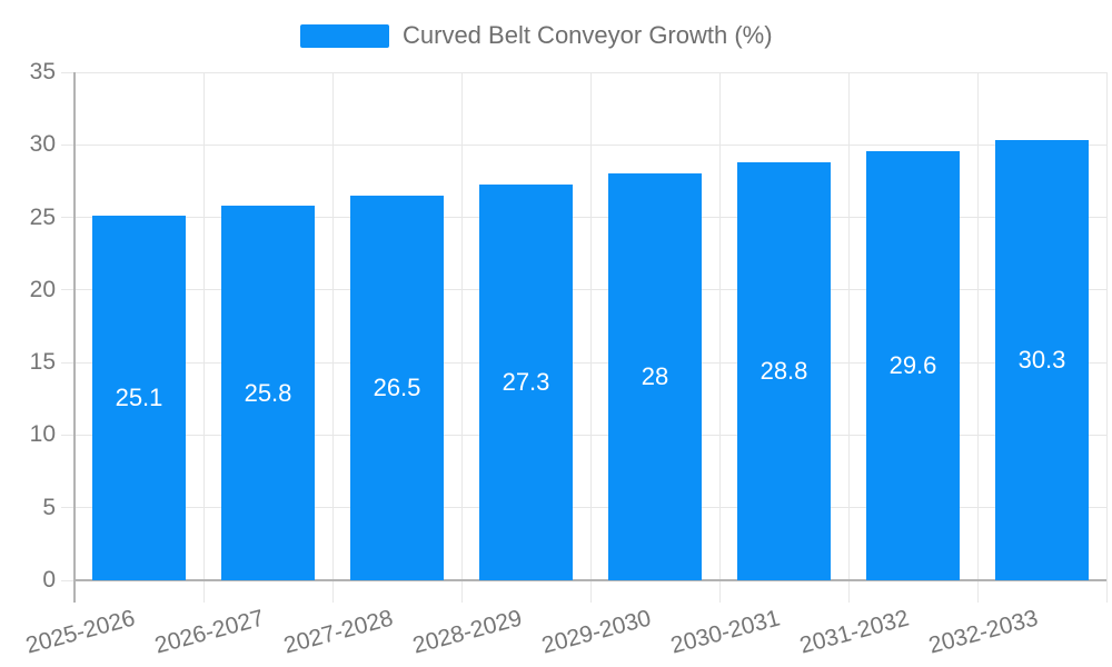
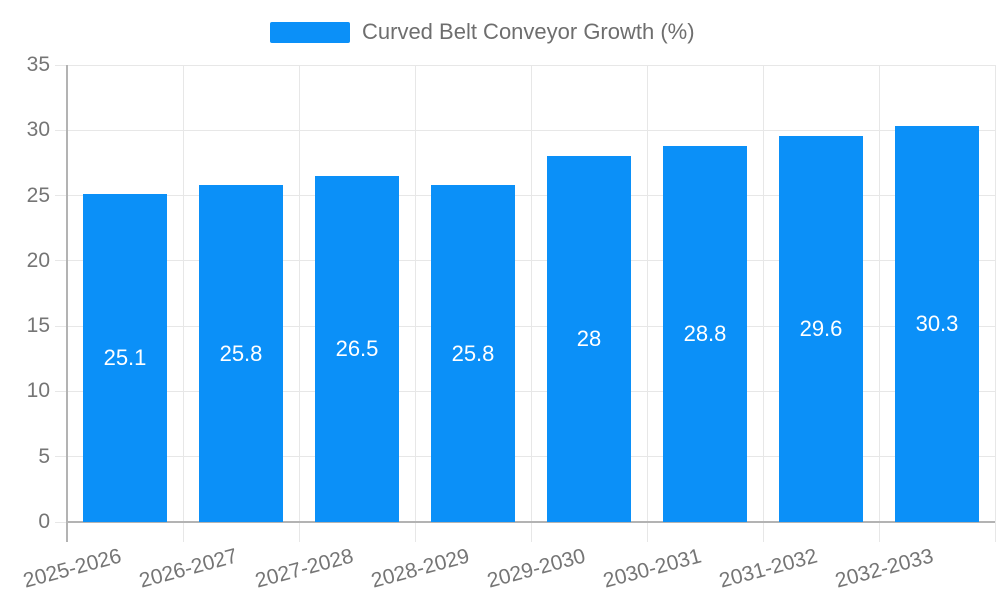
2028-2029: 27.3 -> 25.8
